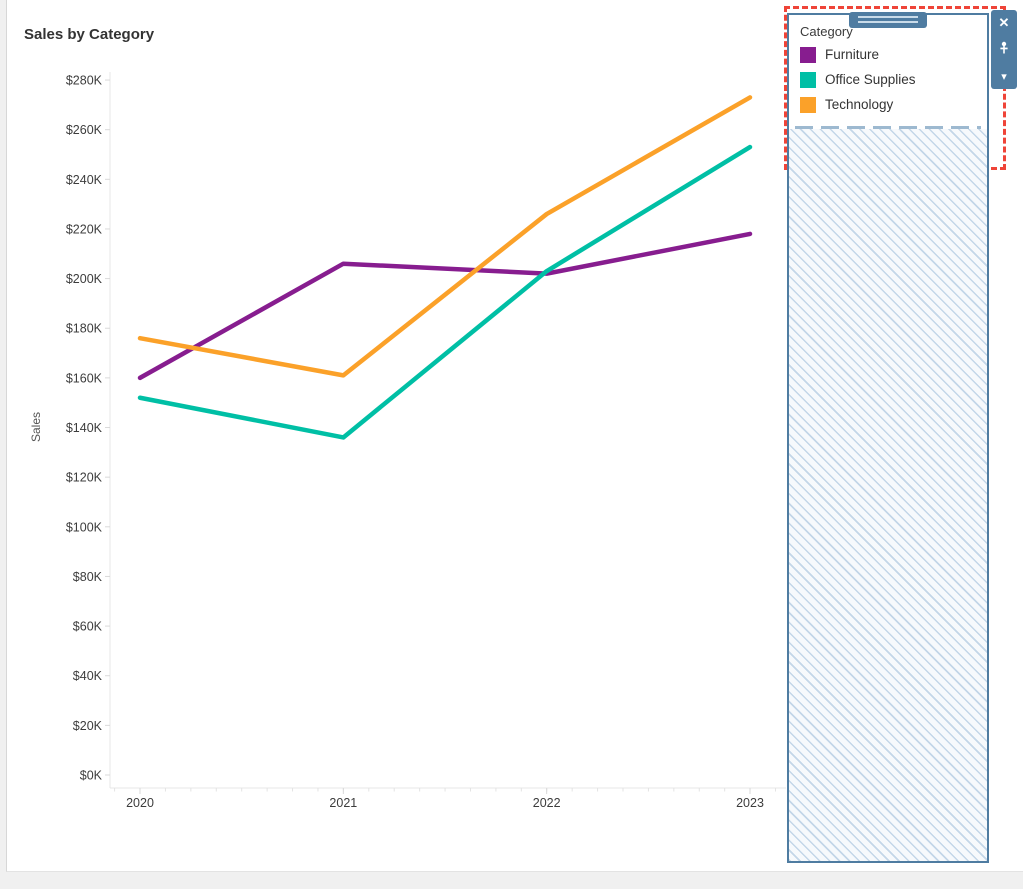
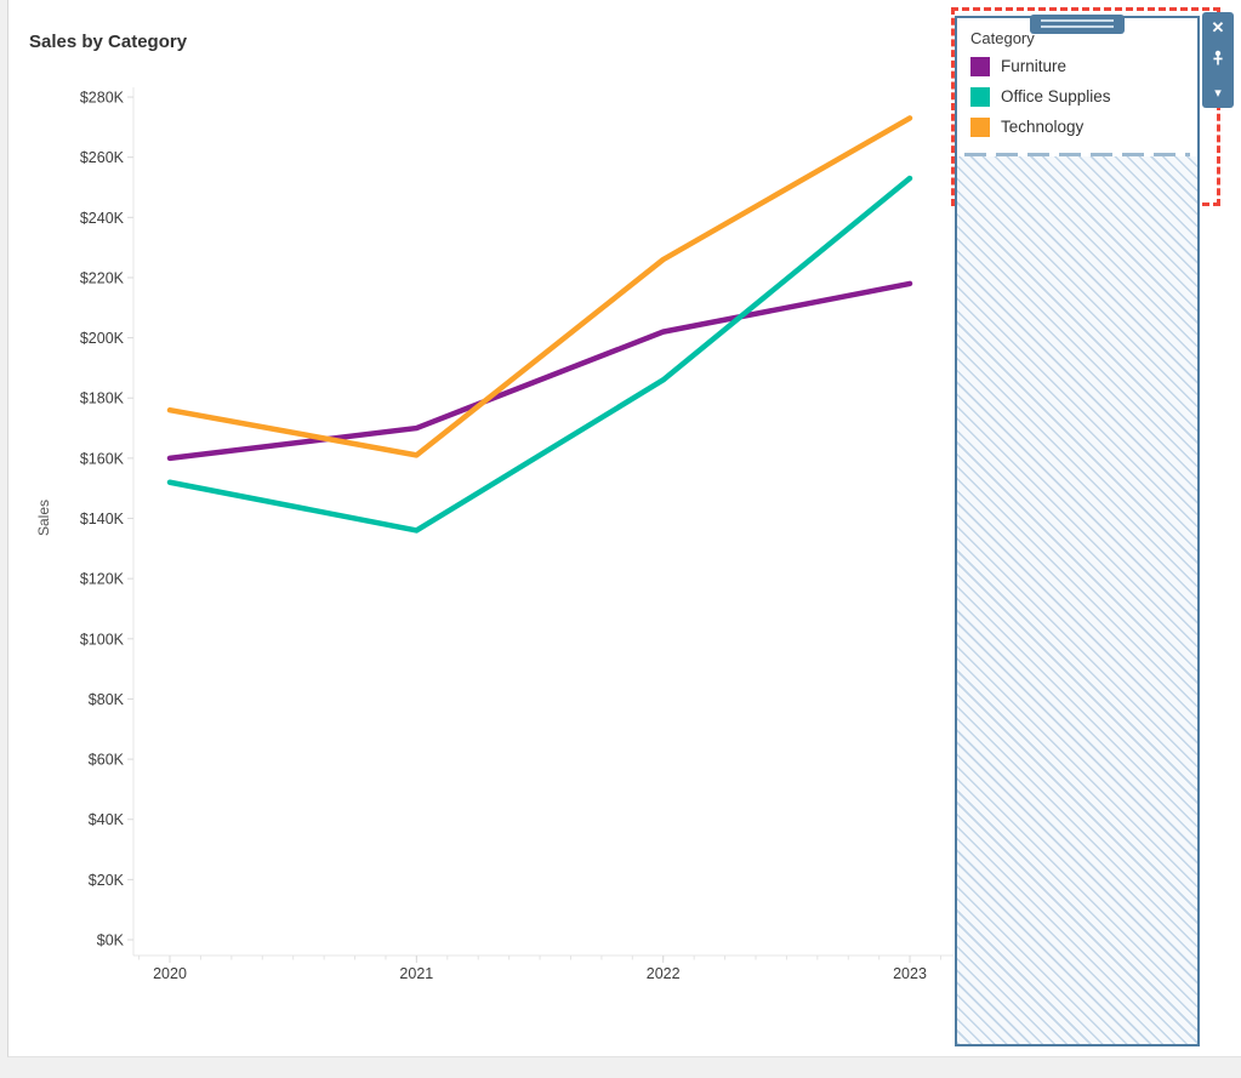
Furniture/2021: $206K -> $170K
Office Supplies/2022: $203K -> $186K
